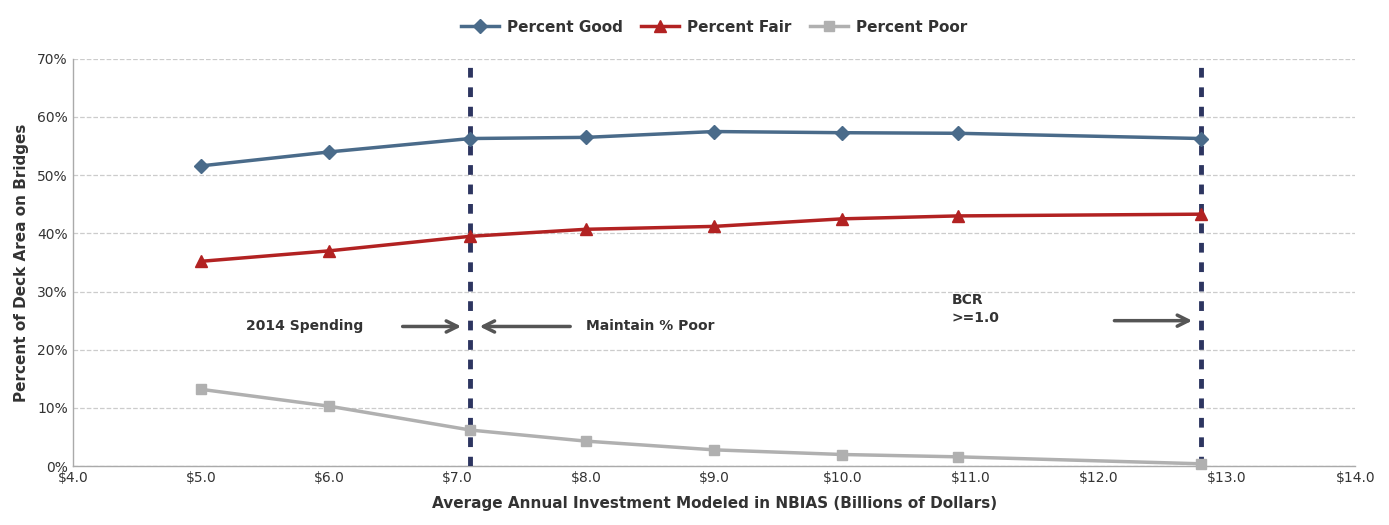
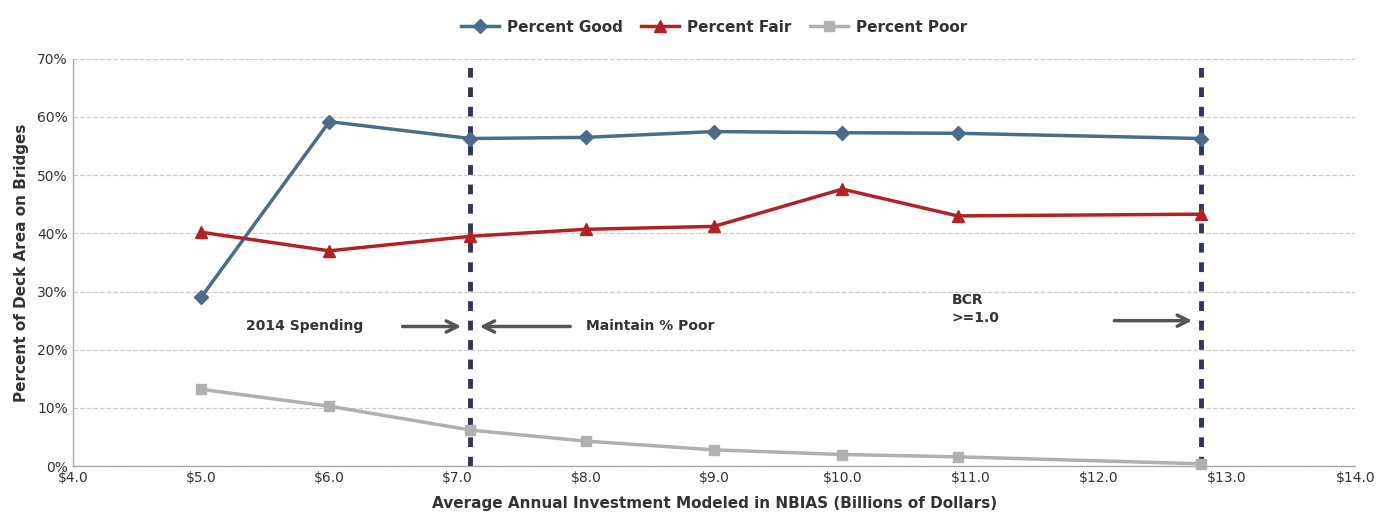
Percent Good/$5.0: 51.6% -> 29.0%
Percent Fair/$5.0: 35.2% -> 40.2%
Percent Good/$6.0: 54.0% -> 59.2%
Percent Fair/$10.0: 42.5% -> 47.6%
